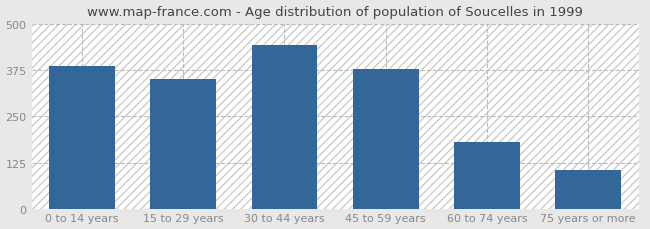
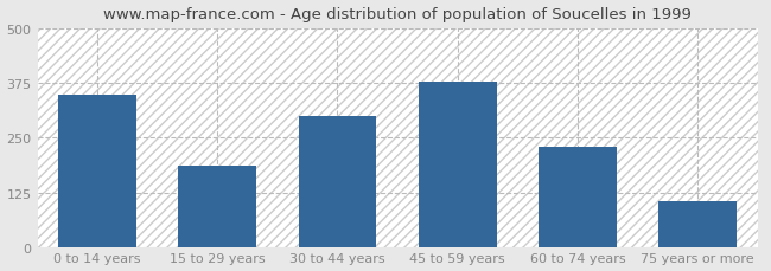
0 to 14 years: 387 -> 350
15 to 29 years: 352 -> 185
30 to 44 years: 443 -> 300
60 to 74 years: 180 -> 230
